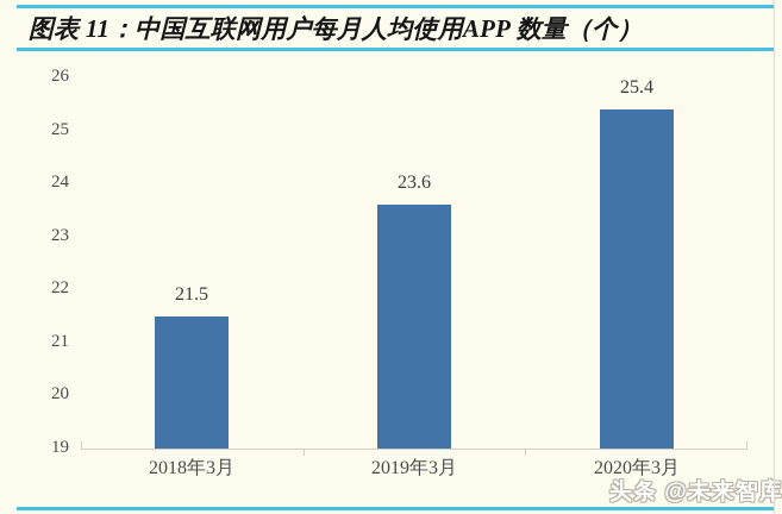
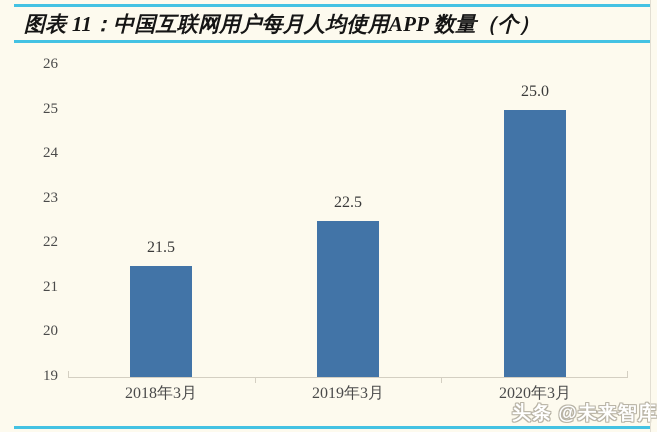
2019年3月: 23.6 -> 22.5
2020年3月: 25.4 -> 25.0
